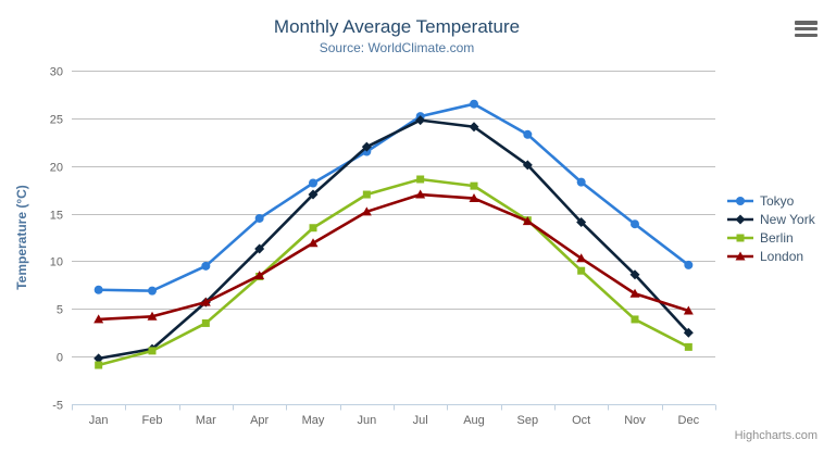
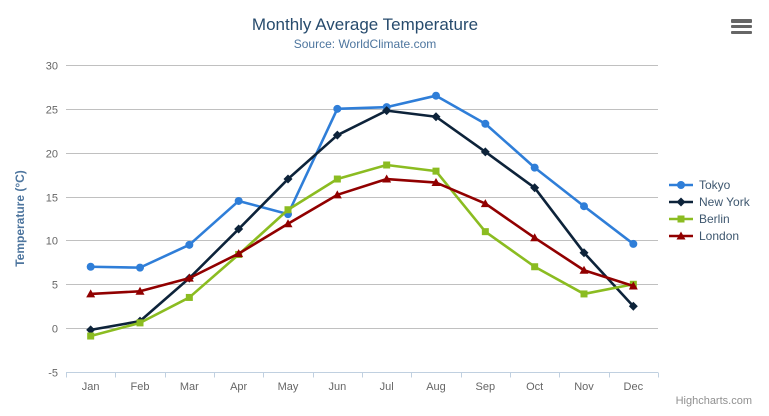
Tokyo/May: 18 -> 13
Tokyo/Jun: 22 -> 25
Berlin/Sep: 14 -> 11
New York/Oct: 14 -> 16
Berlin/Oct: 9 -> 7
Berlin/Dec: 1 -> 5
